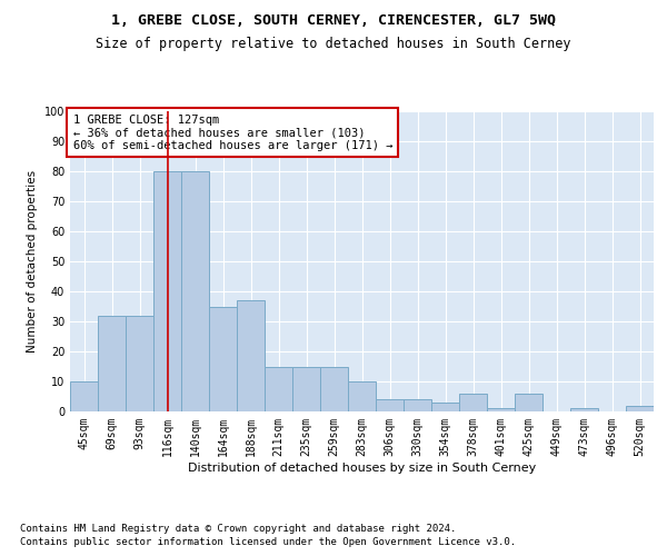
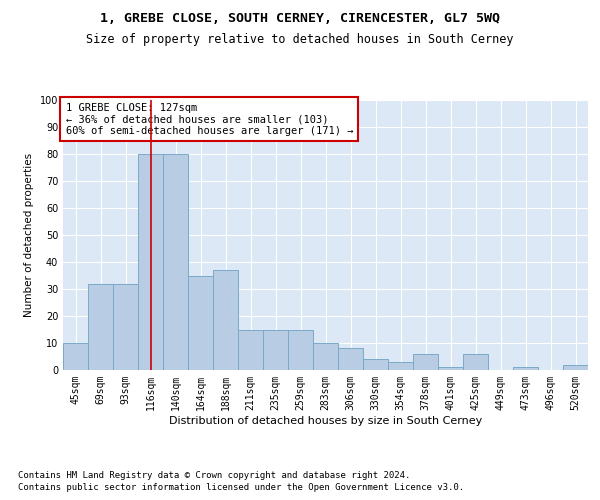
306sqm: 4 -> 8
